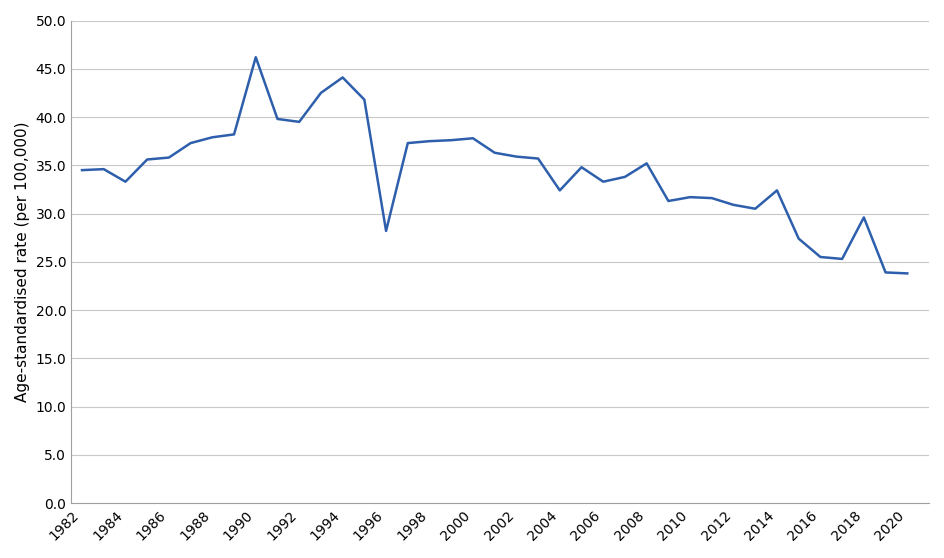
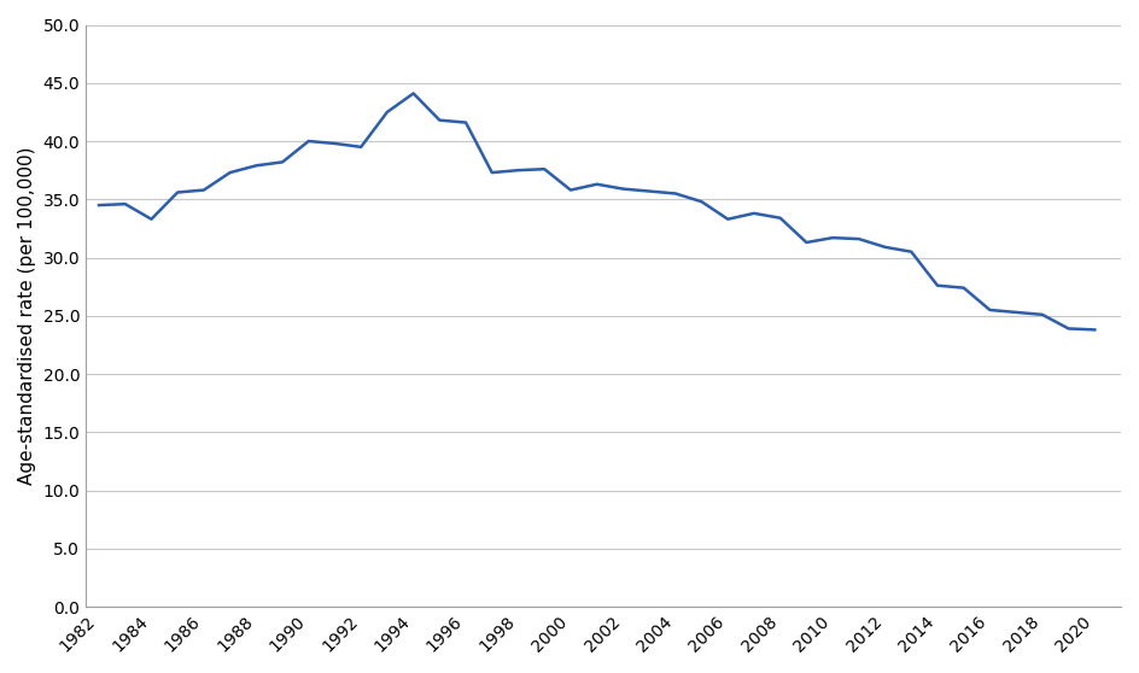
1990: 46.2 -> 40.0
1996: 28.2 -> 41.6
2000: 37.8 -> 35.8
2004: 32.4 -> 35.5
2008: 35.2 -> 33.4
2014: 32.4 -> 27.6
2018: 29.6 -> 25.1
